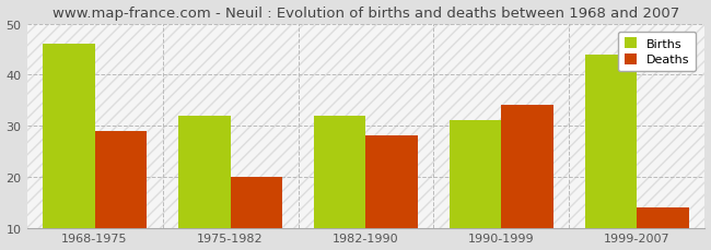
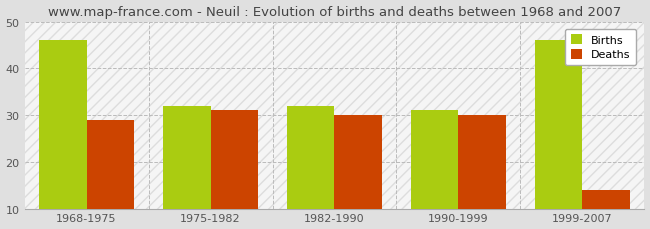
Deaths/1975-1982: 20 -> 31
Deaths/1982-1990: 28 -> 30
Deaths/1990-1999: 34 -> 30
Births/1999-2007: 44 -> 46
